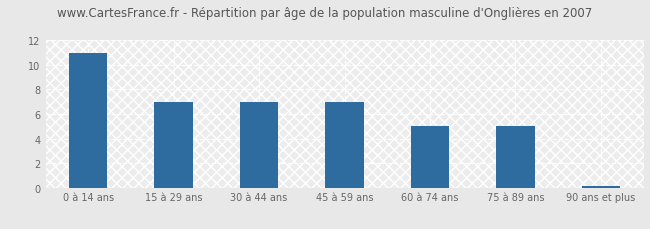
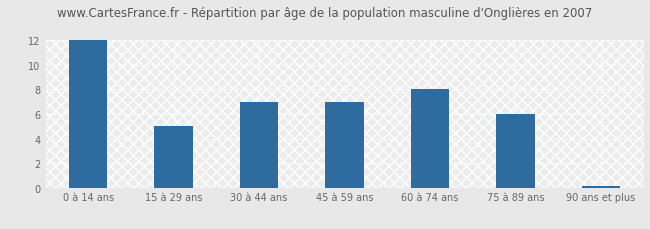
0 à 14 ans: 11.0 -> 12.0
15 à 29 ans: 7.0 -> 5.0
60 à 74 ans: 5.0 -> 8.0
75 à 89 ans: 5.0 -> 6.0
